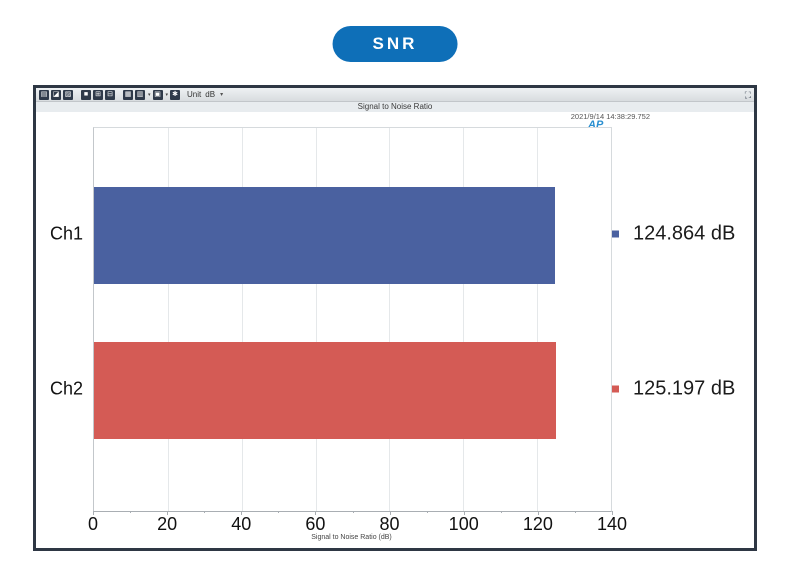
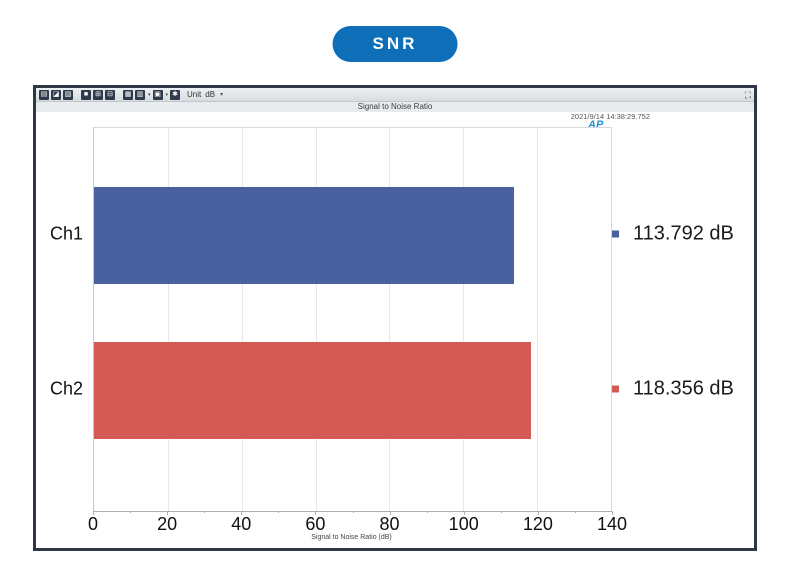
Ch1: 124.864 -> 113.792
Ch2: 125.197 -> 118.356
